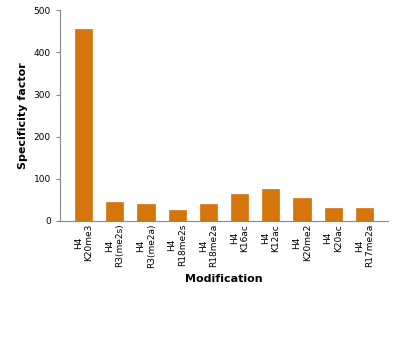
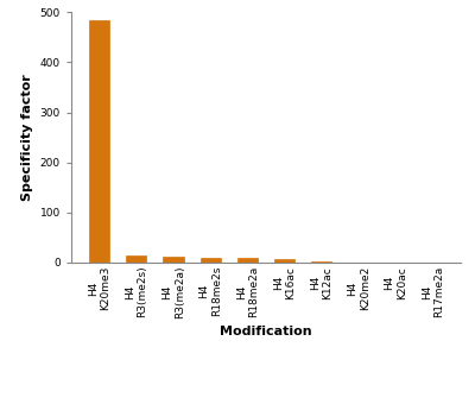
H4 K20me3: 455 -> 484
H4 R3(me2s): 45 -> 14
H4 R3(me2a): 40 -> 13
H4 R18me2s: 25 -> 10
H4 R18me2a: 40 -> 9
H4 K16ac: 65 -> 6
H4 K12ac: 75 -> 2
H4 K20me2: 55 -> 1
H4 K20ac: 30 -> 1
H4 R17me2a: 30 -> 1
